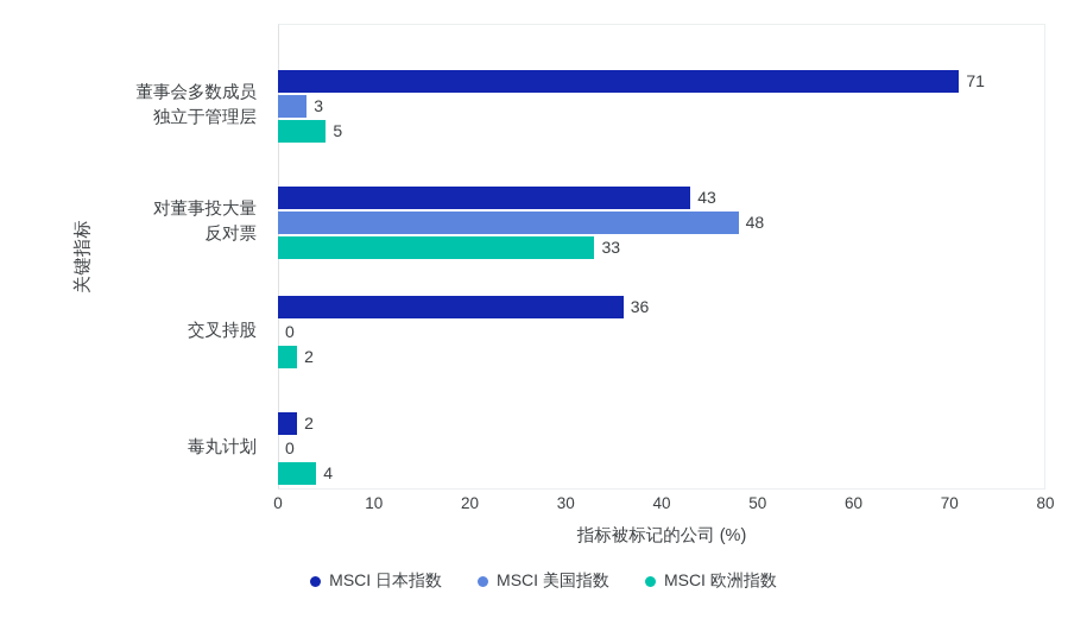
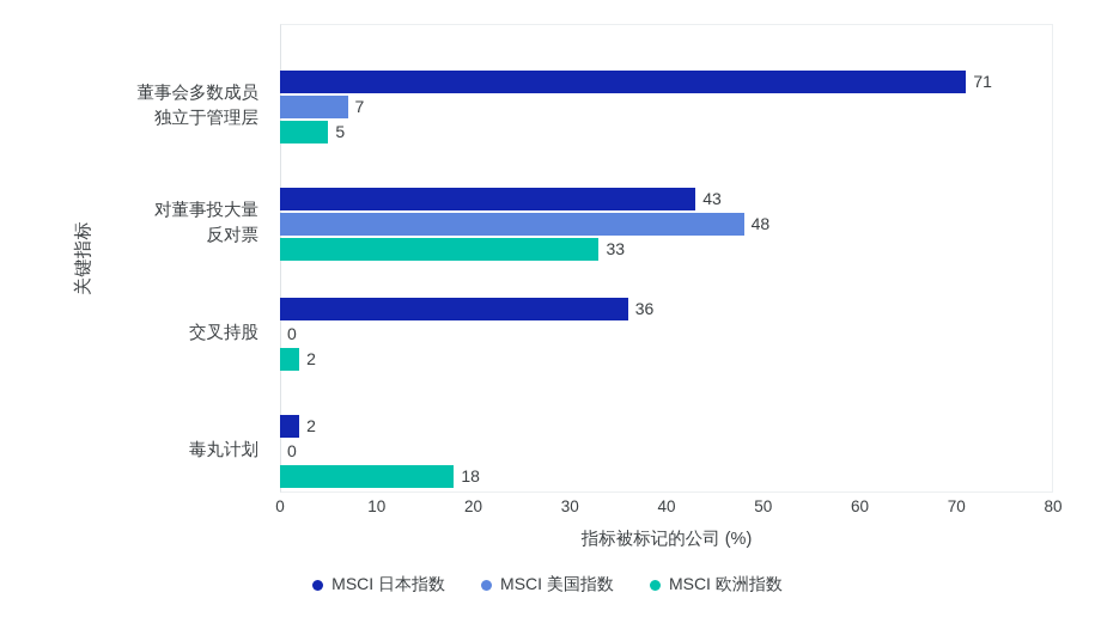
MSCI 美国指数/董事会多数成员 独立于管理层: 3 -> 7
MSCI 欧洲指数/毒丸计划: 4 -> 18
